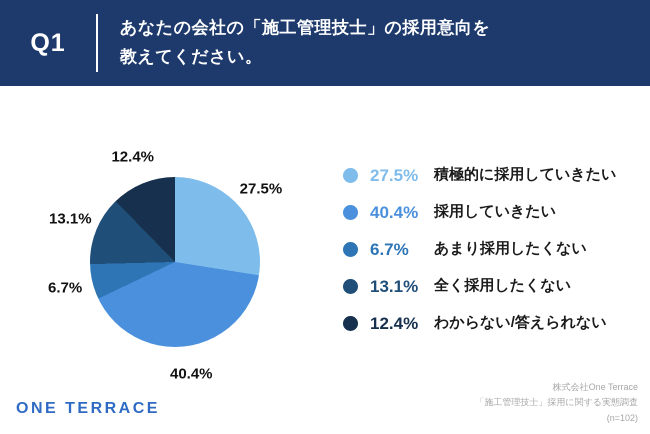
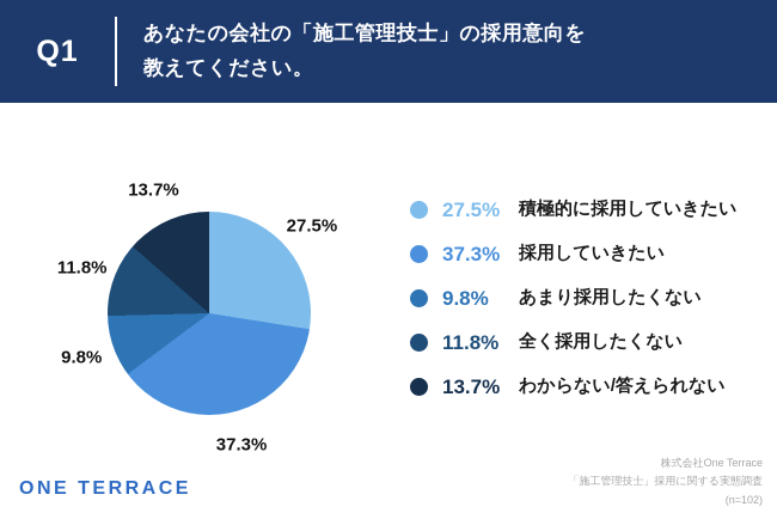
採用していきたい: 40.4% -> 37.3%
あまり採用したくない: 6.7% -> 9.8%
全く採用したくない: 13.1% -> 11.8%
わからない/答えられない: 12.4% -> 13.7%
